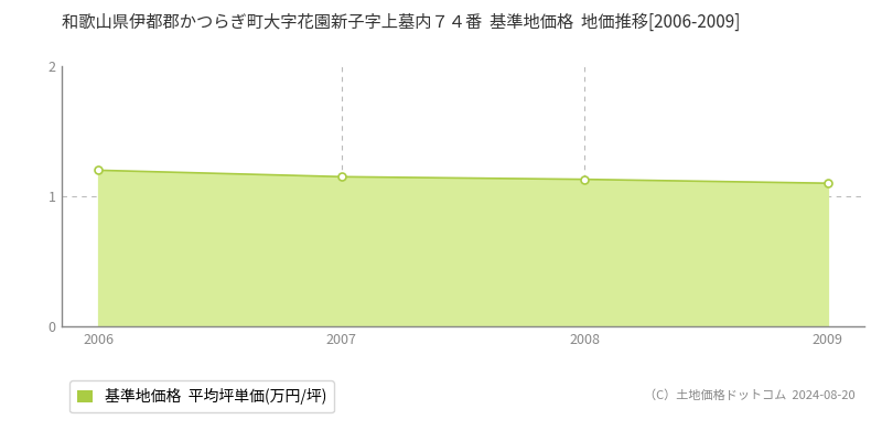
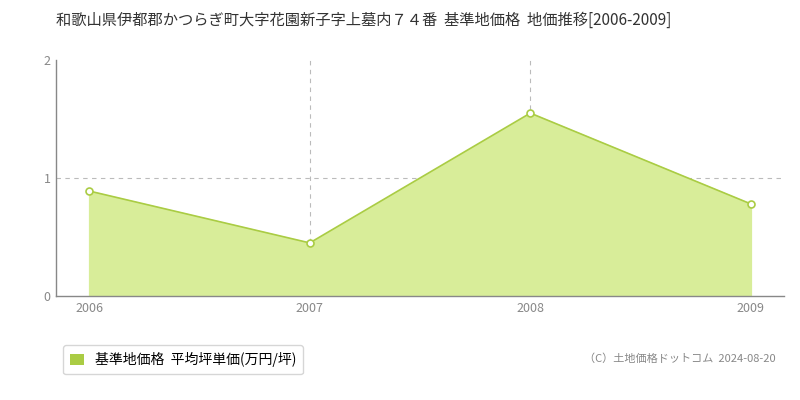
2006: 1.20 -> 0.89
2007: 1.15 -> 0.45
2008: 1.13 -> 1.55
2009: 1.10 -> 0.78
